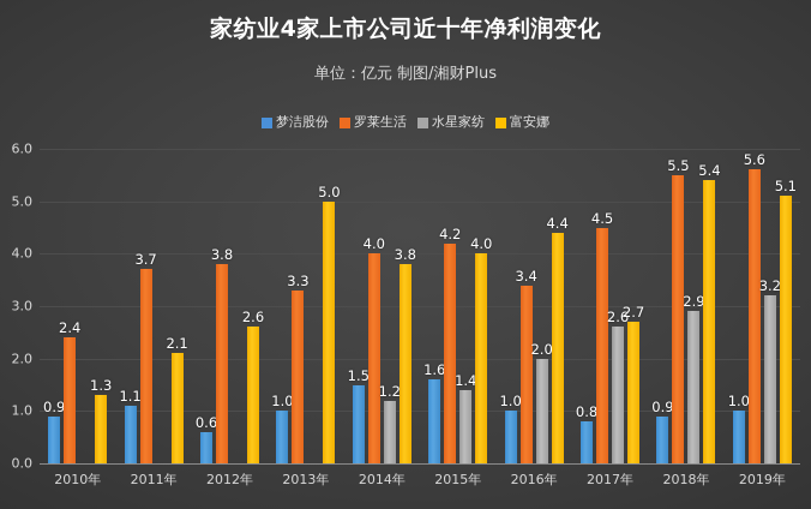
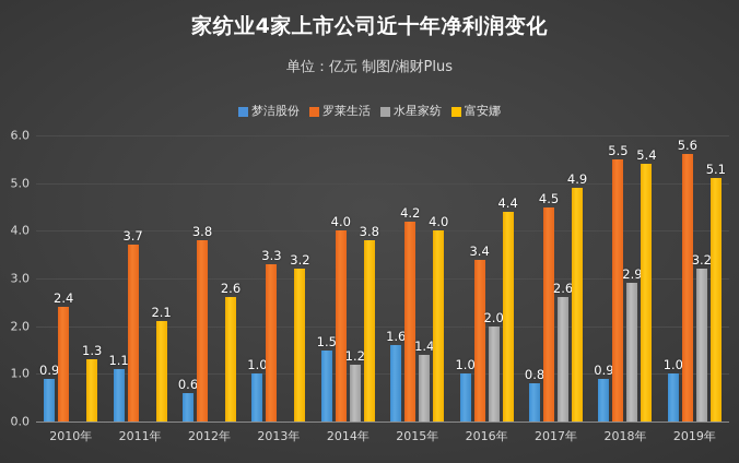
富安娜/2013年: 5.0 -> 3.2
富安娜/2017年: 2.7 -> 4.9
